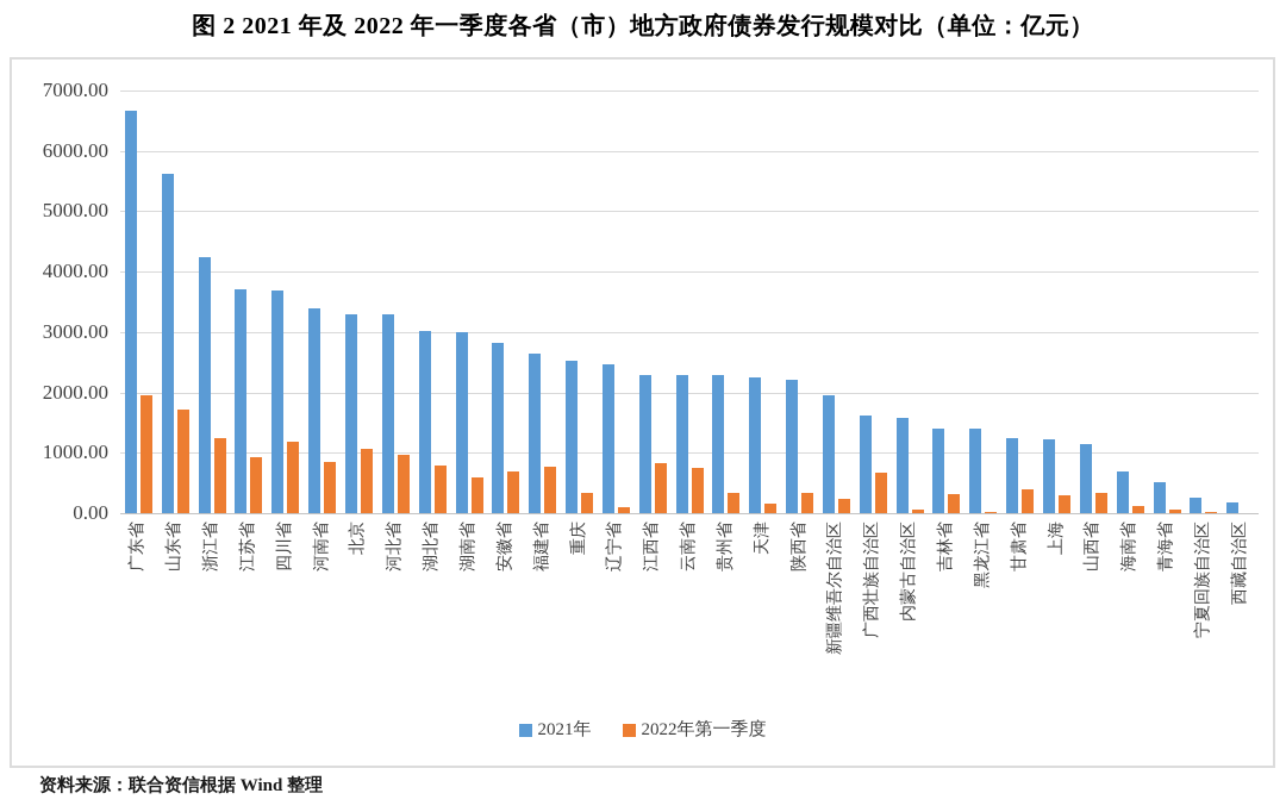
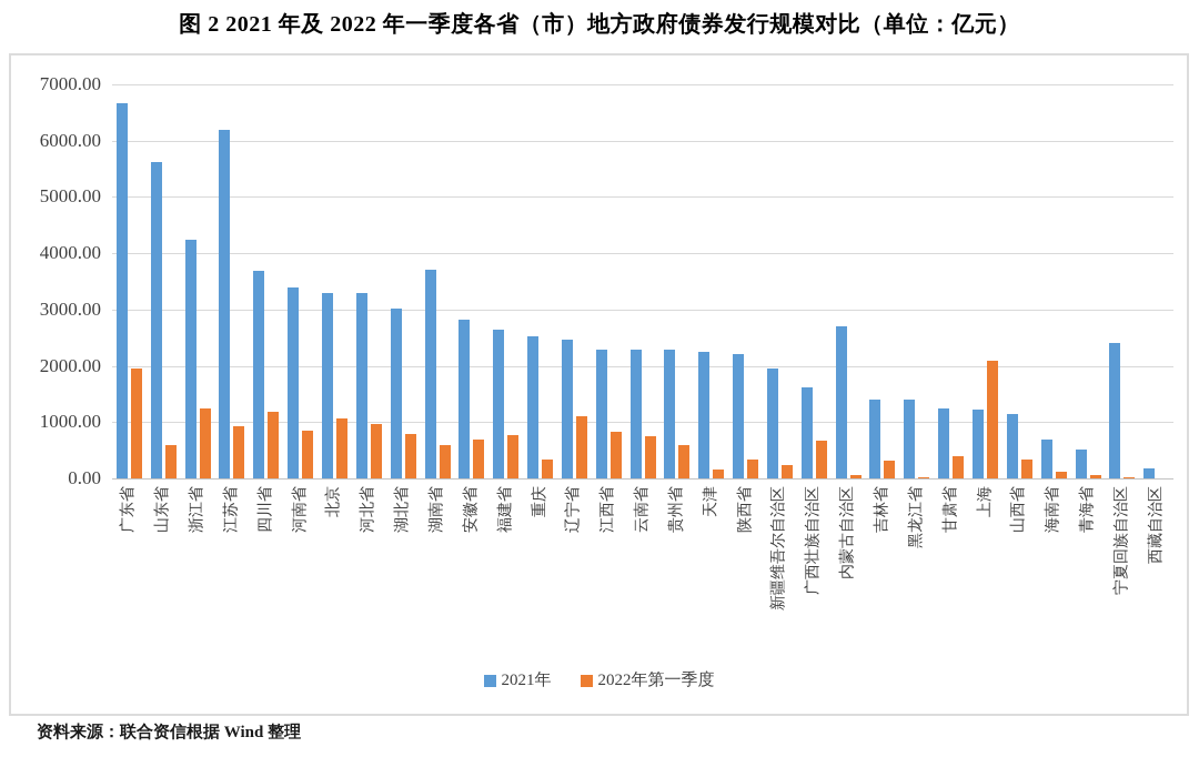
2022年第一季度/山东省: 1700 -> 600
2021年/江苏省: 3700 -> 6200
2021年/湖南省: 3000 -> 3700
2022年第一季度/辽宁省: 100 -> 1100
2022年第一季度/贵州省: 300 -> 600
2021年/内蒙古自治区: 1600 -> 2700
2022年第一季度/上海: 300 -> 2100
2021年/宁夏回族自治区: 300 -> 2400
